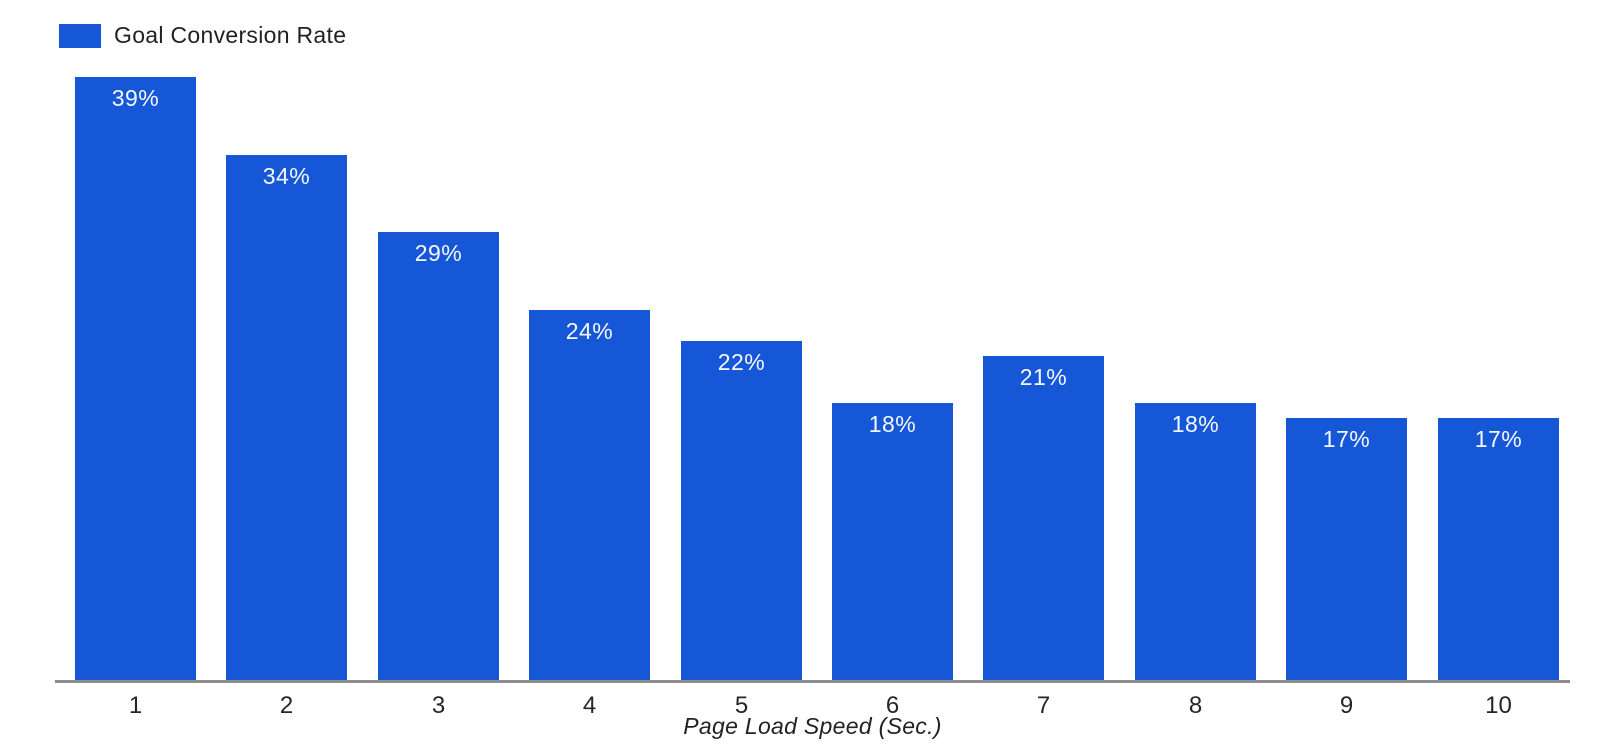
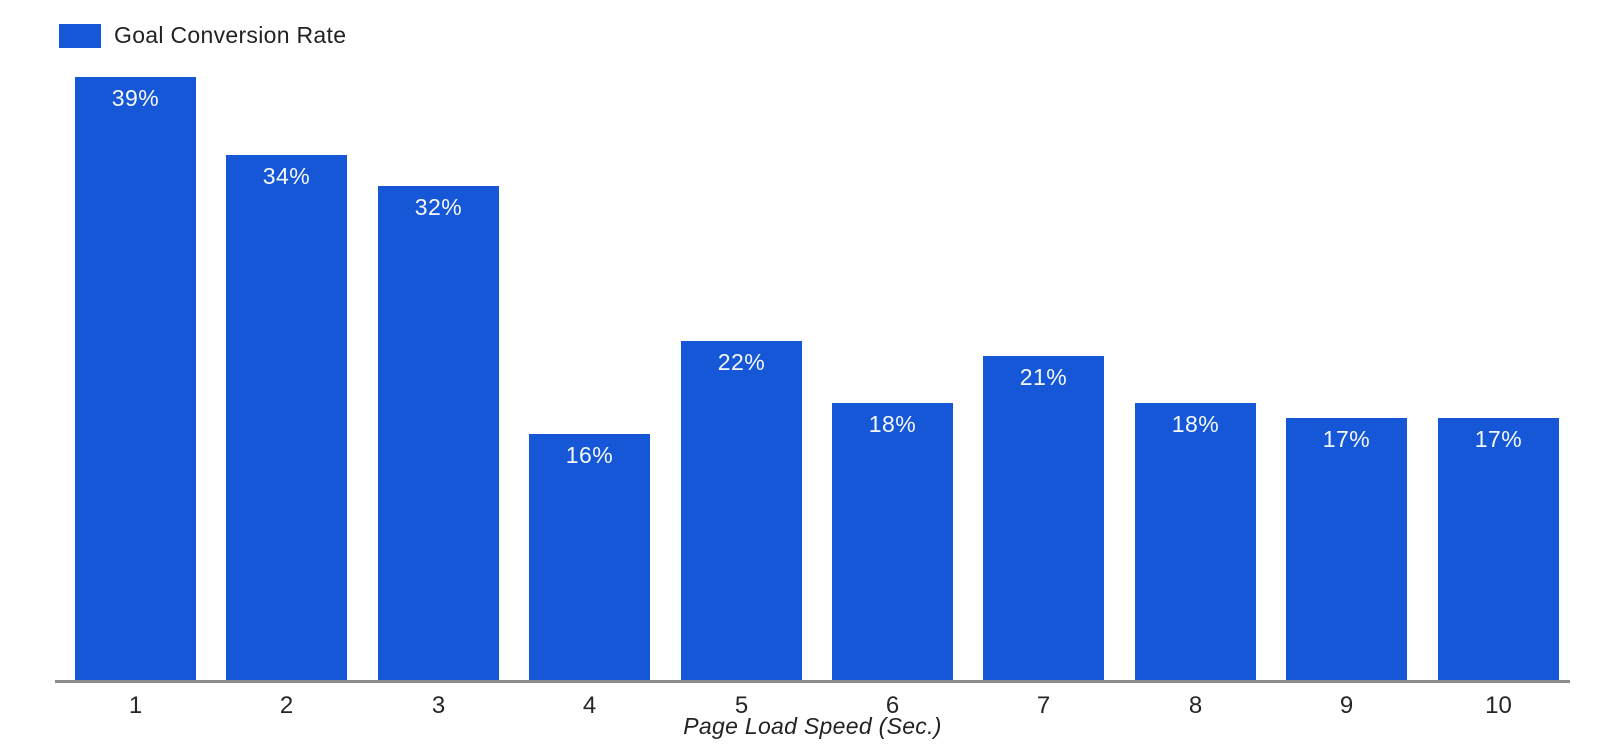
3: 29% -> 32%
4: 24% -> 16%
